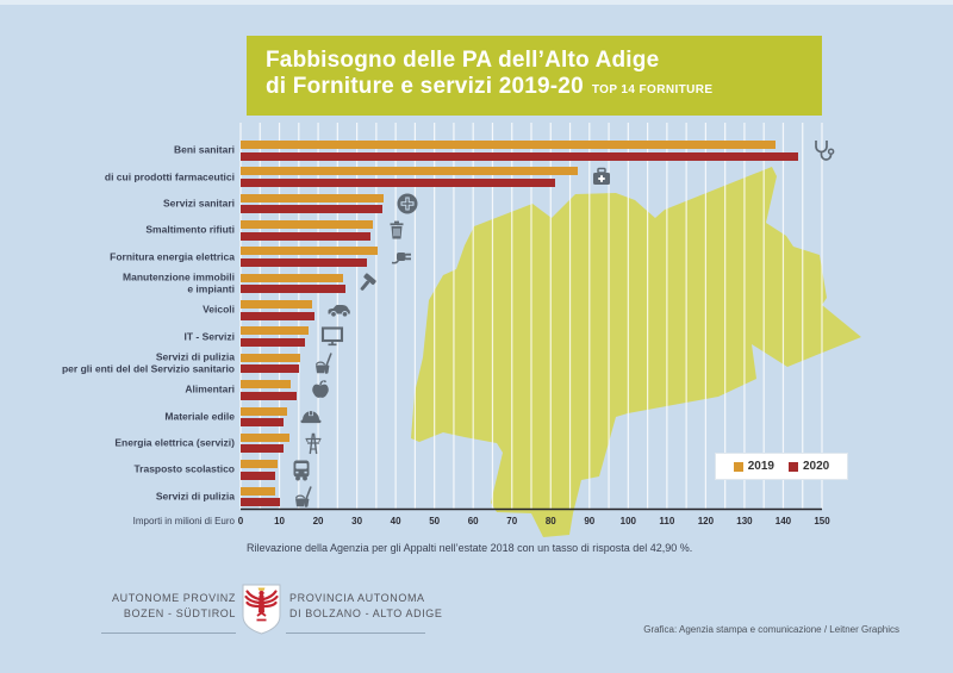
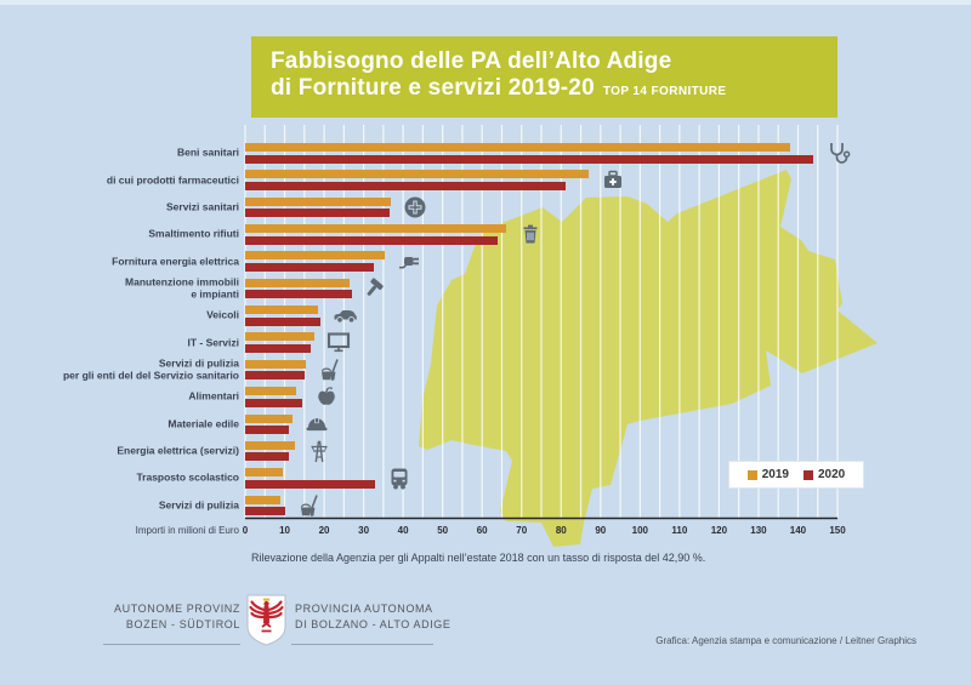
2019/Smaltimento rifiuti: 34 -> 66
2020/Smaltimento rifiuti: 34 -> 64
2020/Trasposto scolastico: 9 -> 33
